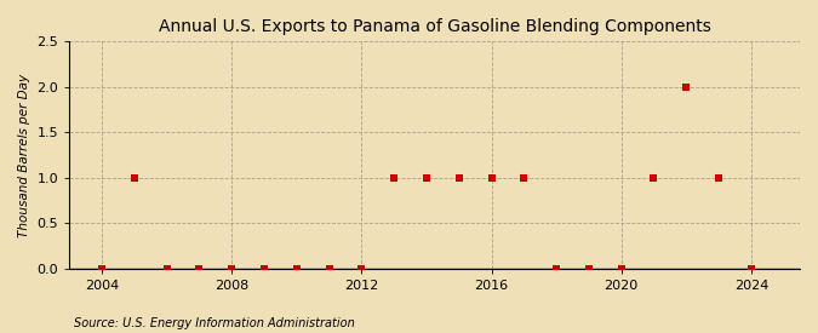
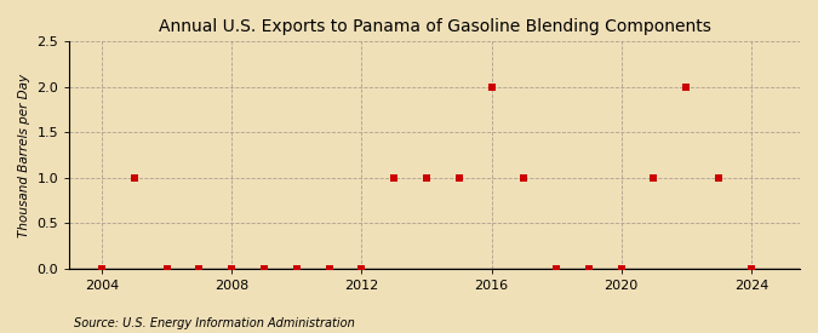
2016: 1 -> 2
